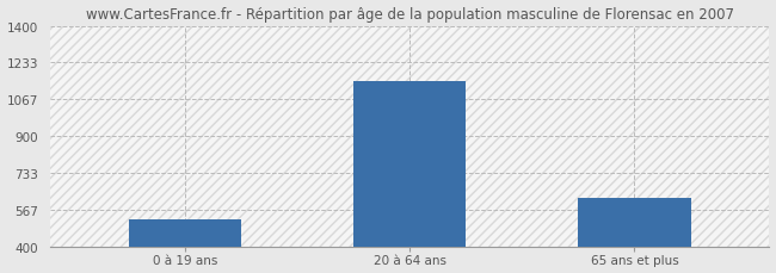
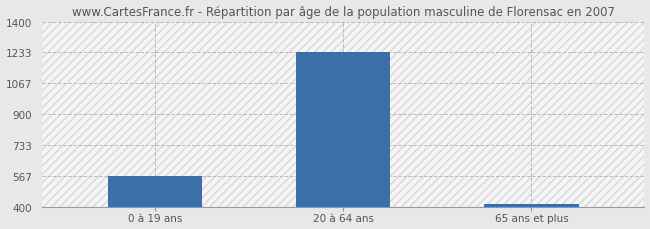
0 à 19 ans: 520 -> 570
20 à 64 ans: 1150 -> 1230
65 ans et plus: 620 -> 420
